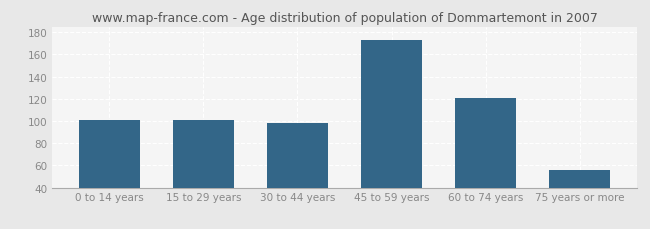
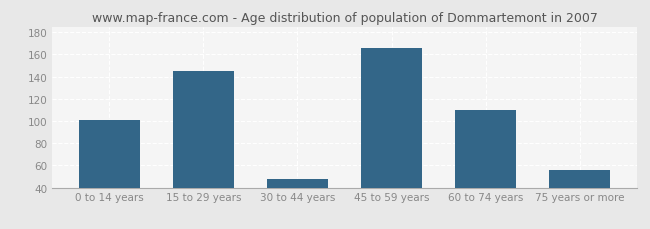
15 to 29 years: 101 -> 145
30 to 44 years: 98 -> 48
45 to 59 years: 173 -> 166
60 to 74 years: 121 -> 110
